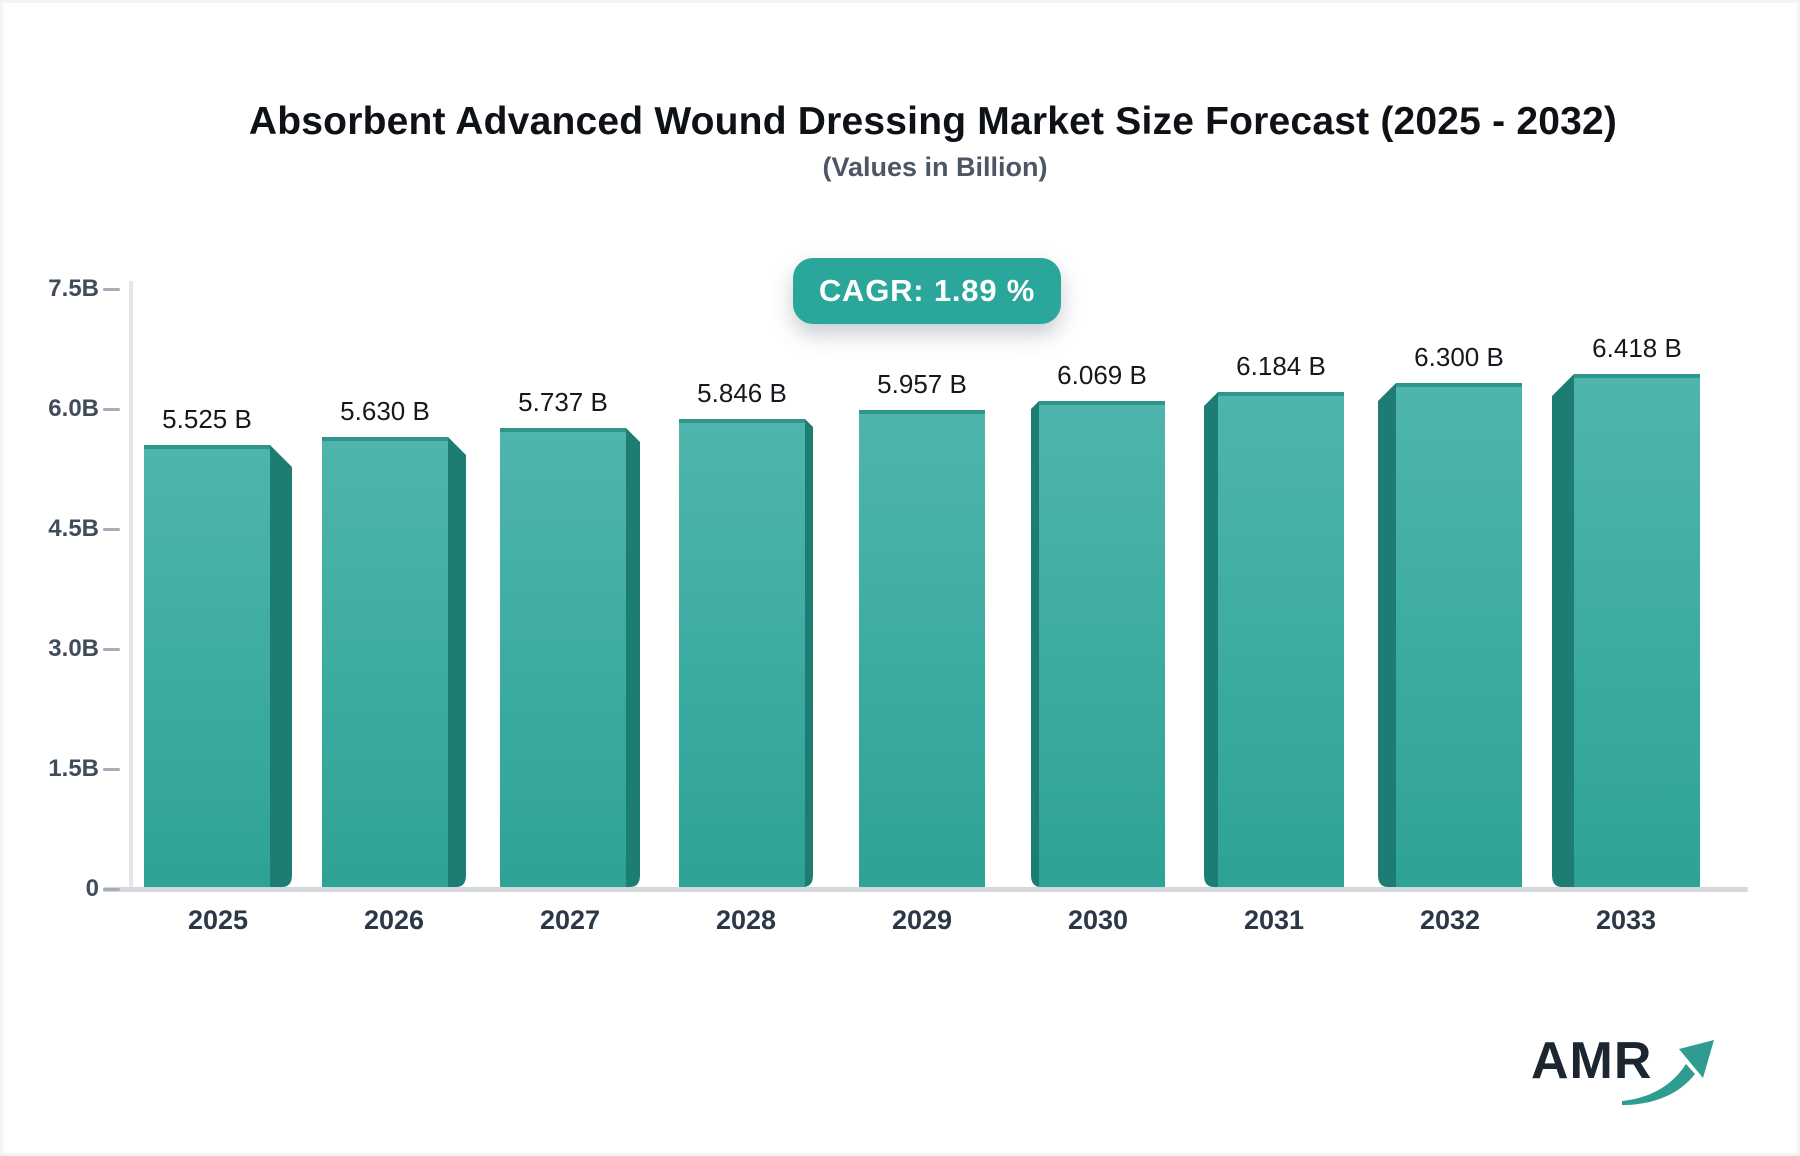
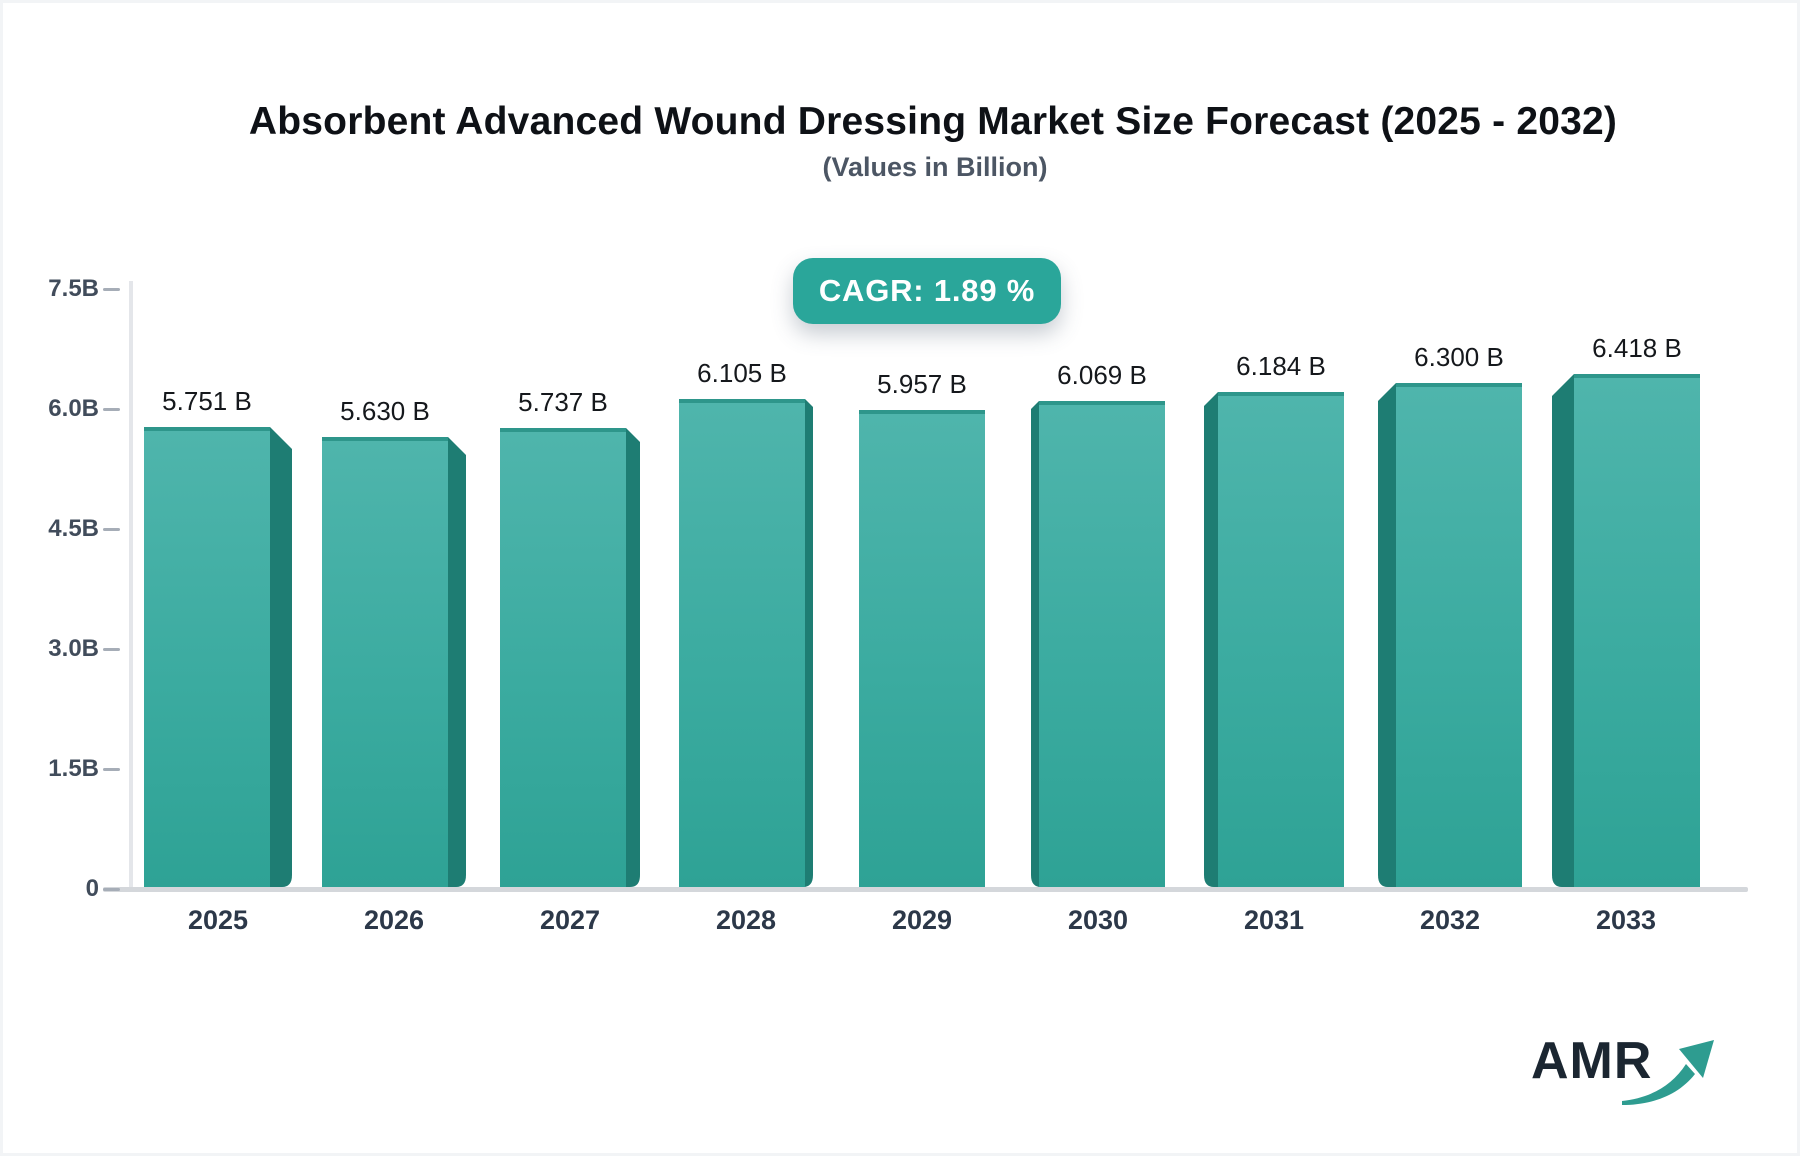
2025: 5.525 -> 5.751
2028: 5.846 -> 6.105
